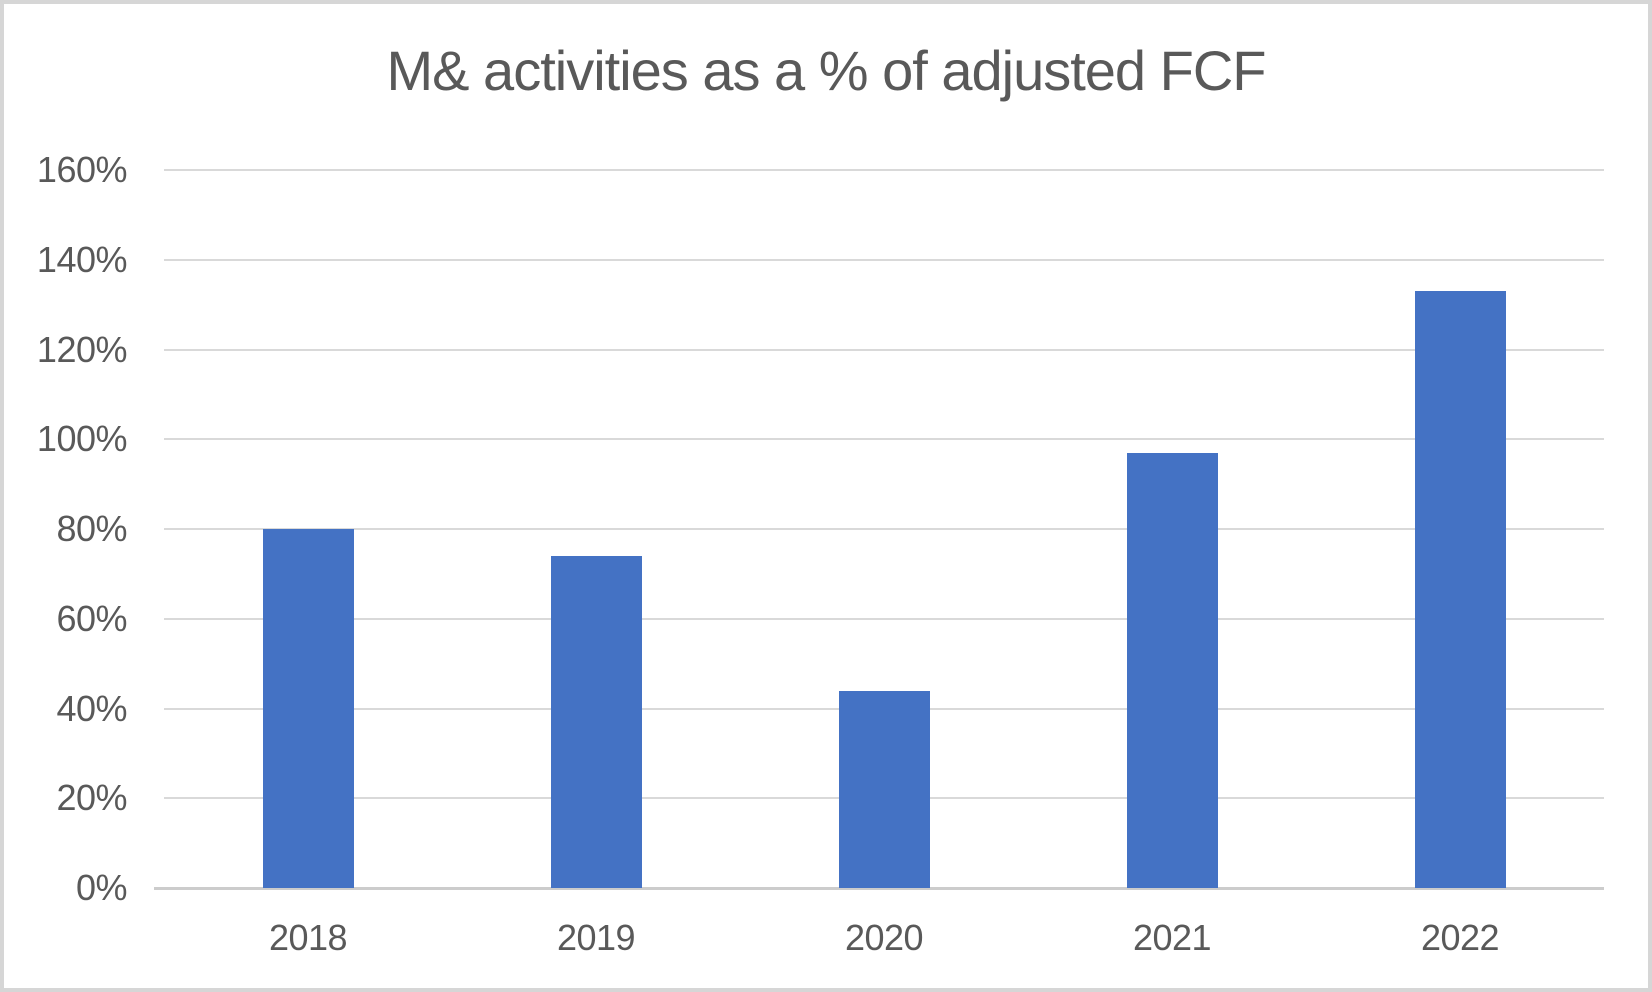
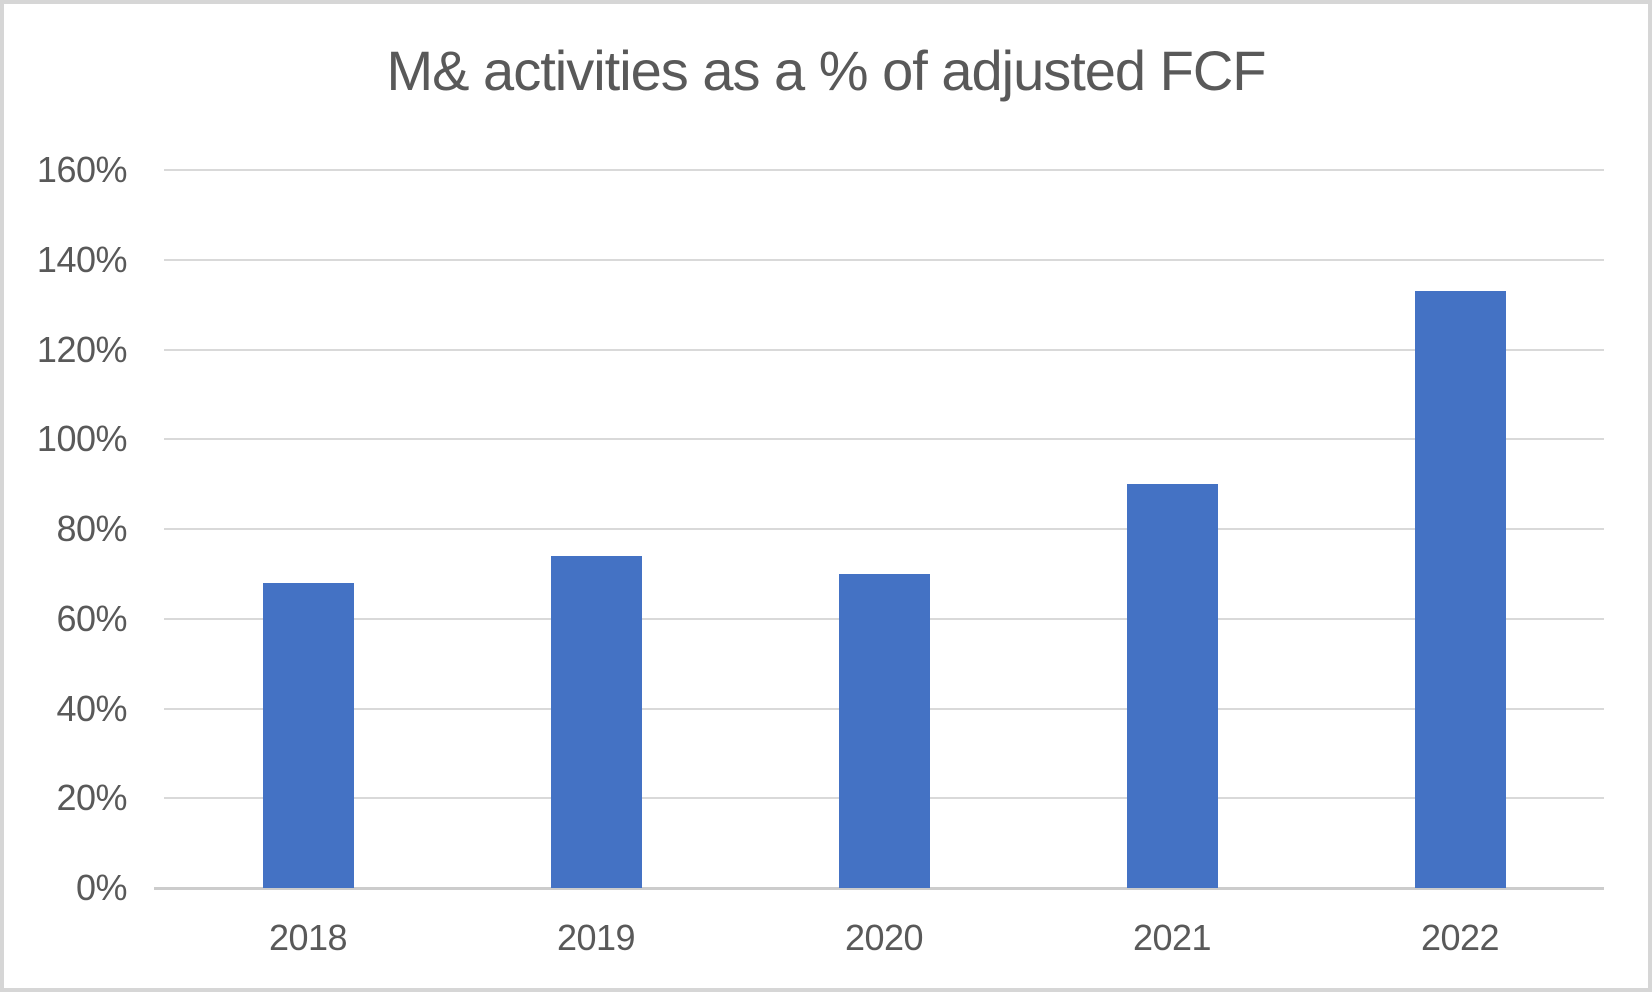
2018: 80% -> 68%
2020: 44% -> 70%
2021: 97% -> 90%
